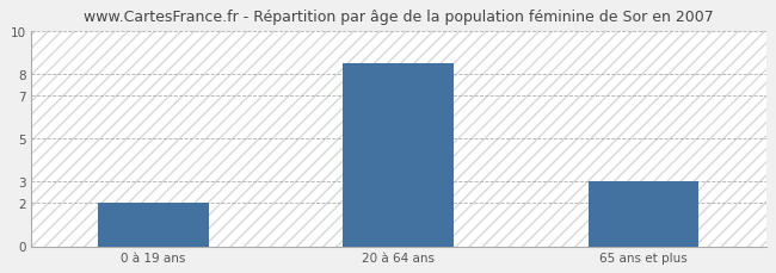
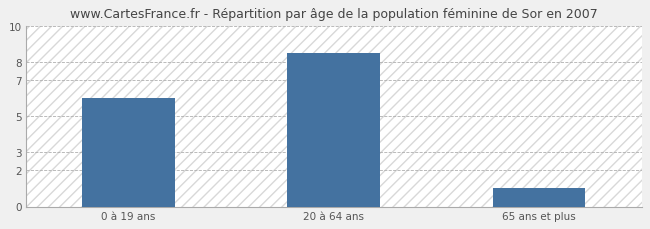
0 à 19 ans: 2.0 -> 6.0
65 ans et plus: 3.0 -> 1.0
